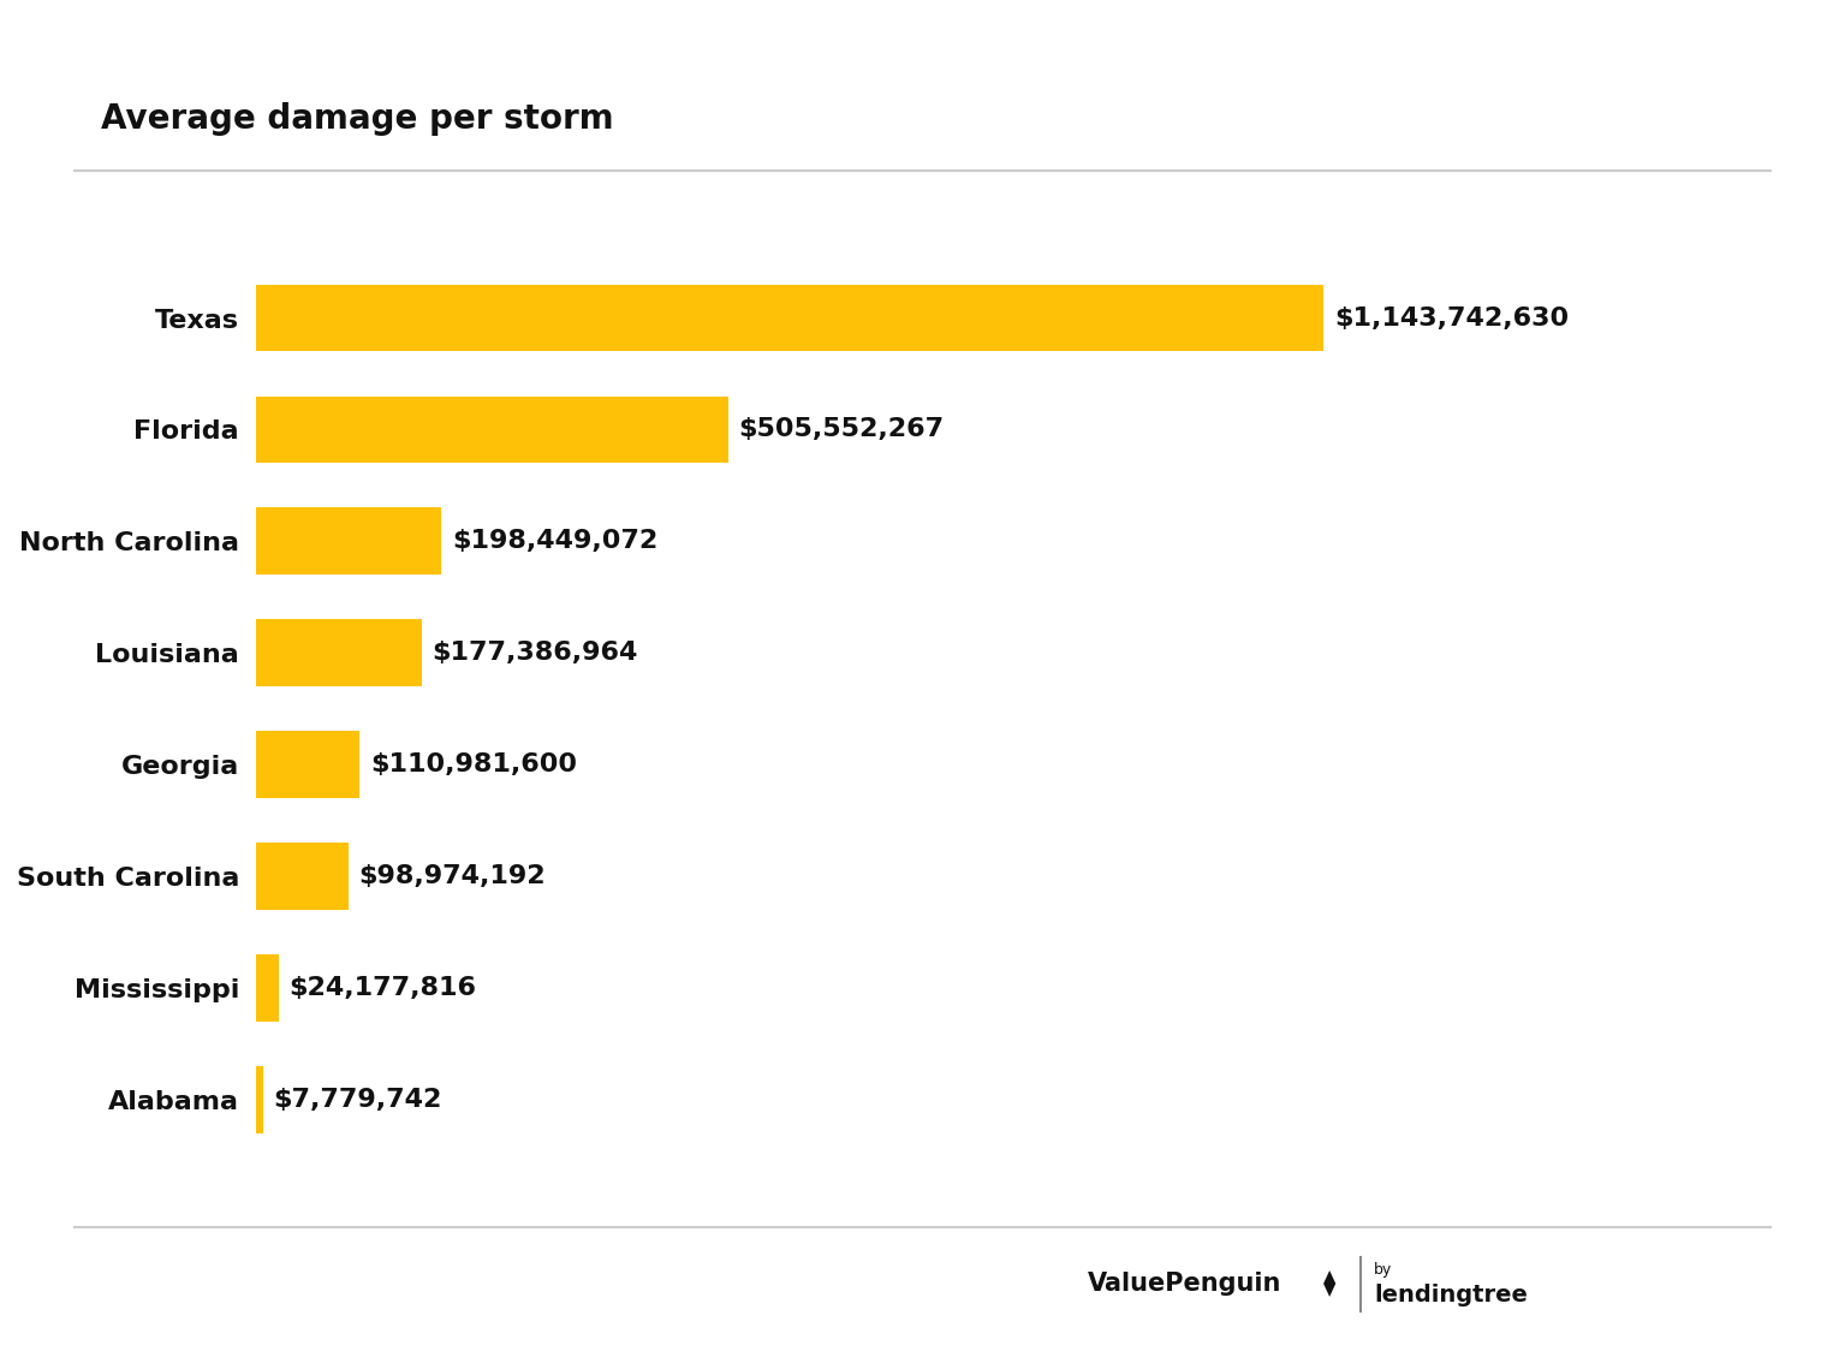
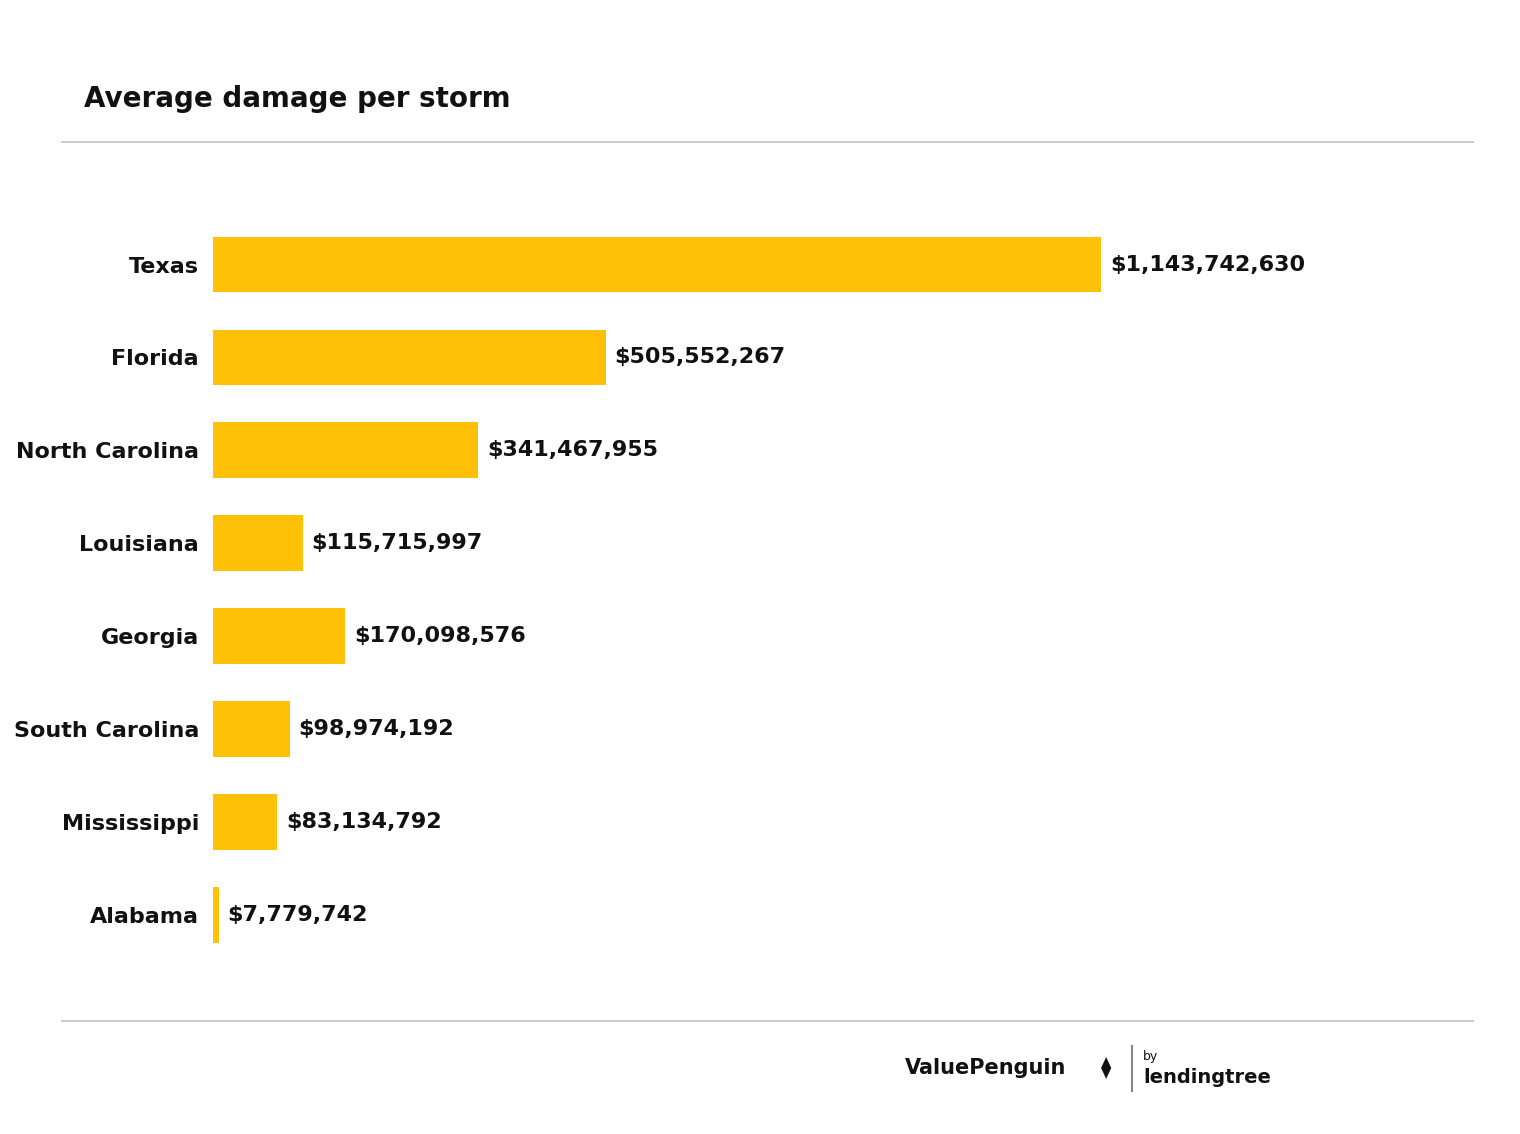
North Carolina: $198,449,072 -> $341,467,955
Louisiana: $177,386,964 -> $115,715,997
Georgia: $110,981,600 -> $170,098,576
Mississippi: $24,177,816 -> $83,134,792
